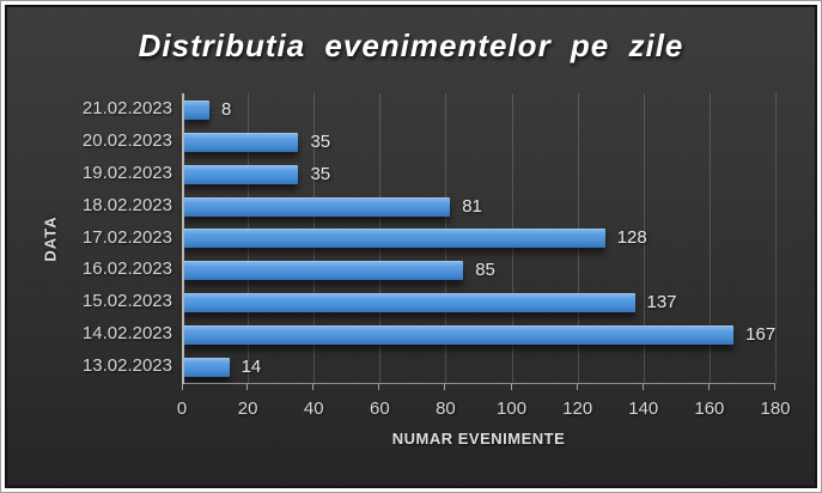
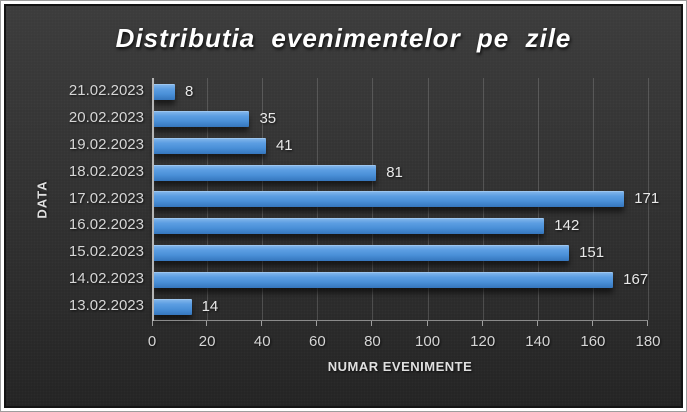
19.02.2023: 35 -> 41
17.02.2023: 128 -> 171
16.02.2023: 85 -> 142
15.02.2023: 137 -> 151
